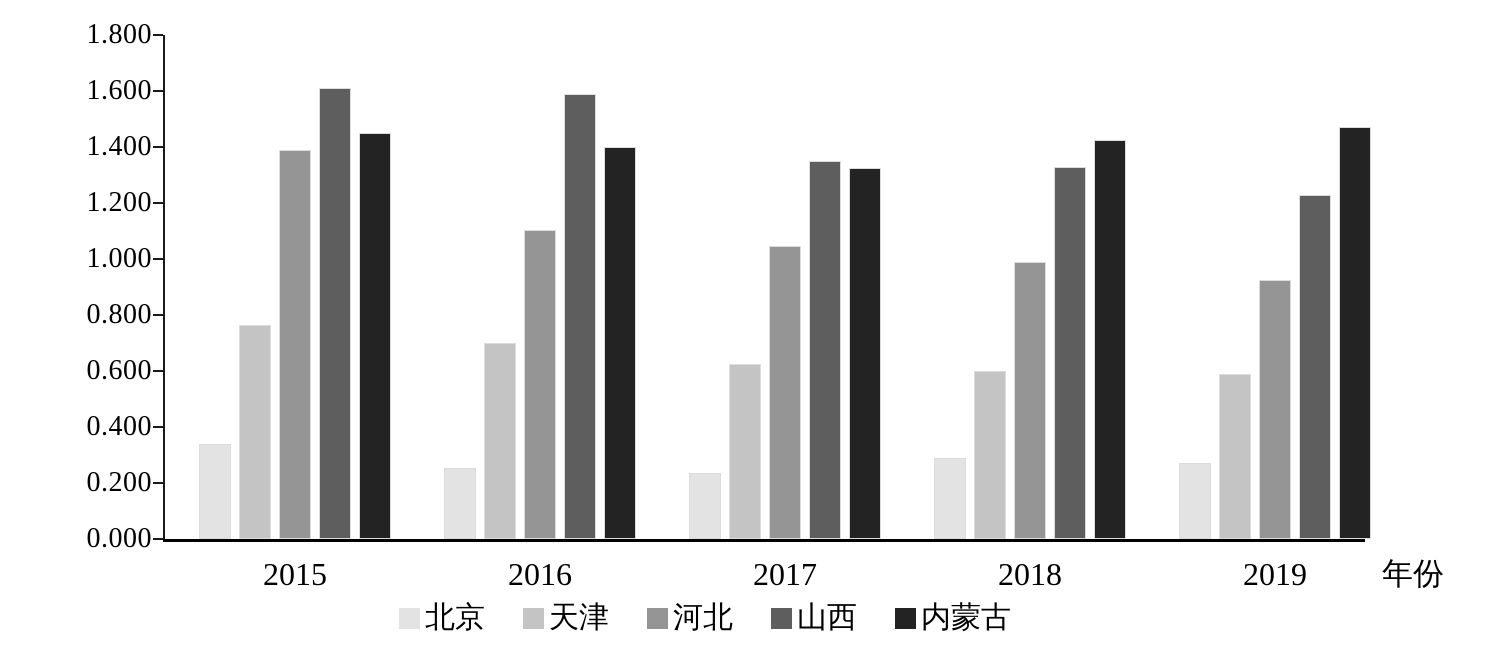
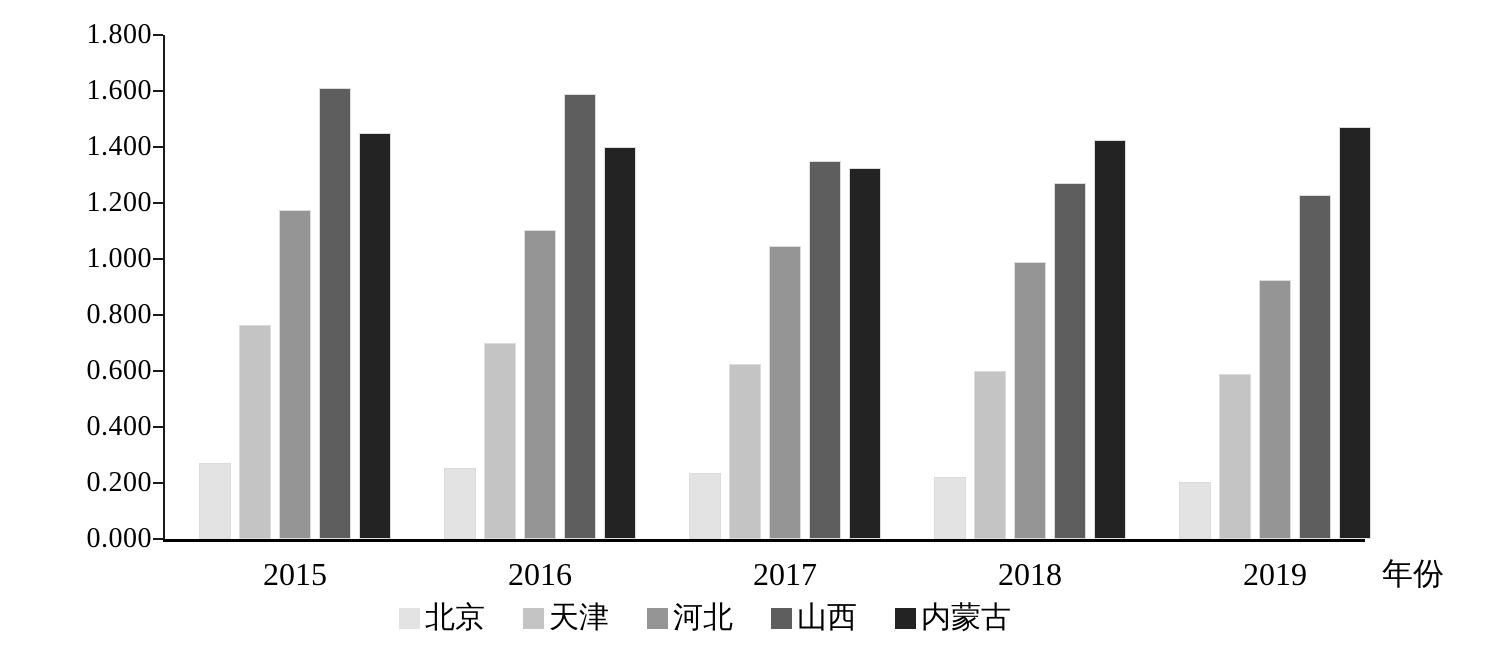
北京/2015: 0.34 -> 0.27
河北/2015: 1.39 -> 1.18
北京/2018: 0.29 -> 0.22
山西/2018: 1.33 -> 1.27
北京/2019: 0.27 -> 0.20
